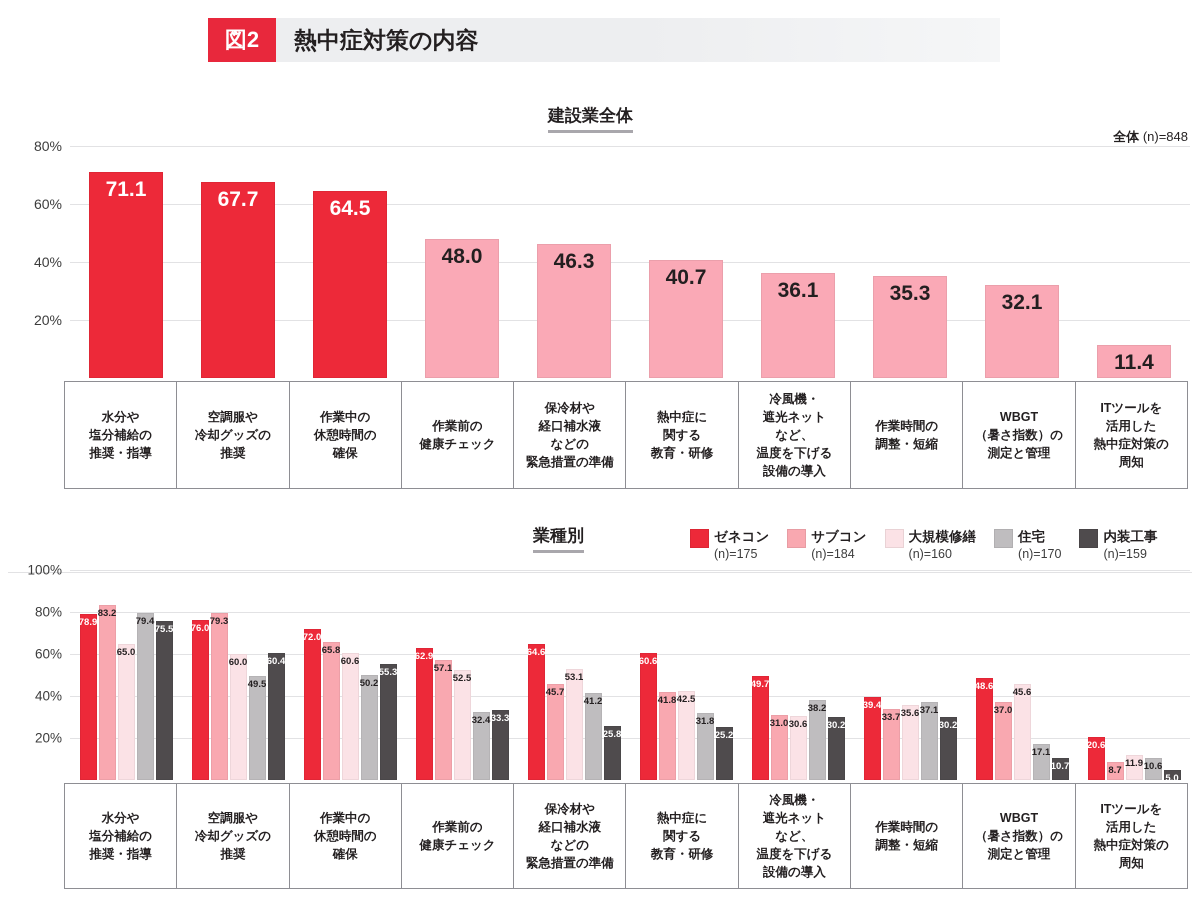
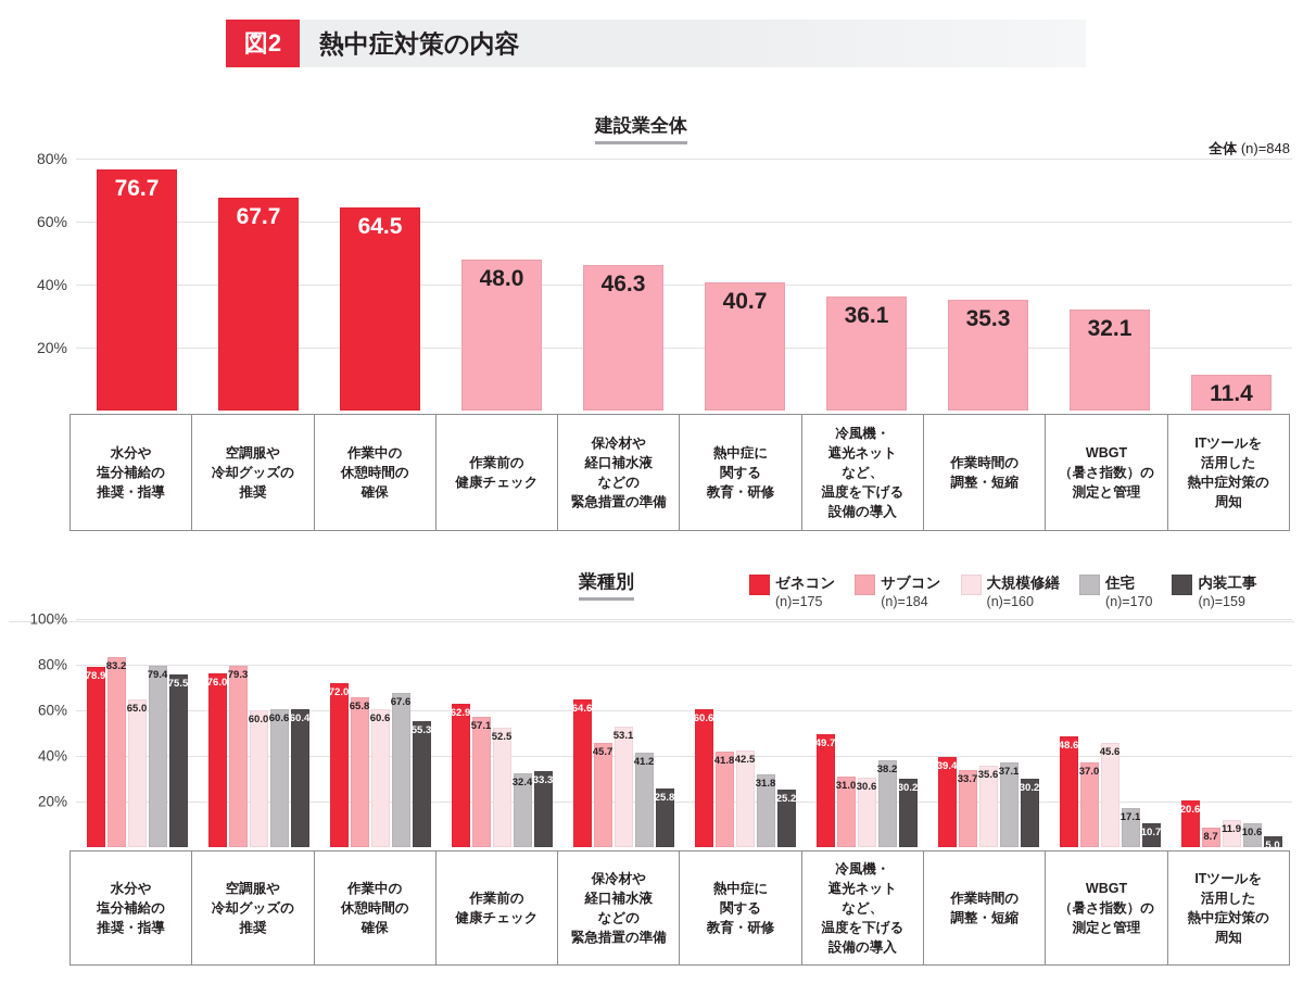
建設業全体/水分や塩分補給の推奨・指導: 71.1 -> 76.7
業種別/住宅/空調服や冷却グッズの推奨: 49.5 -> 60.6
業種別/住宅/作業中の休憩時間の確保: 50.2 -> 67.6
